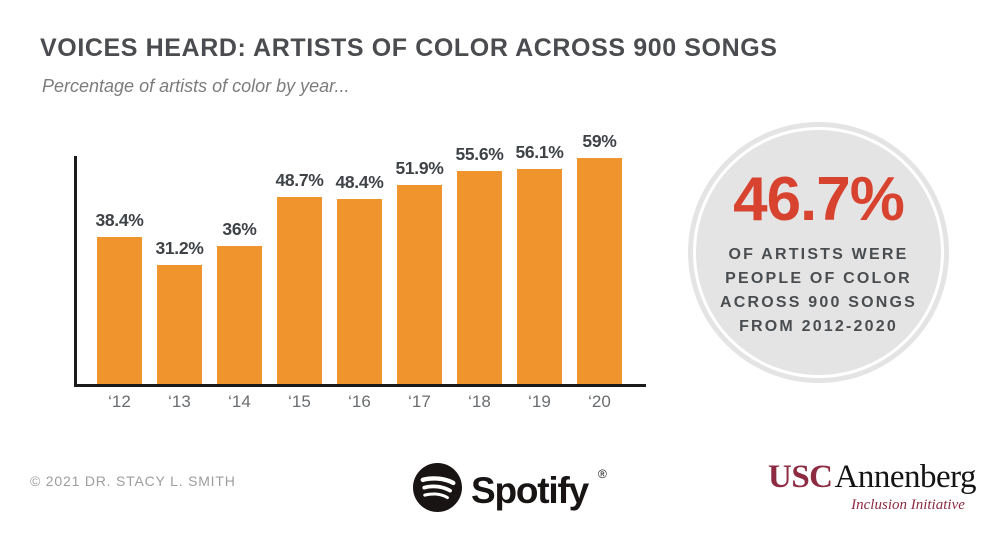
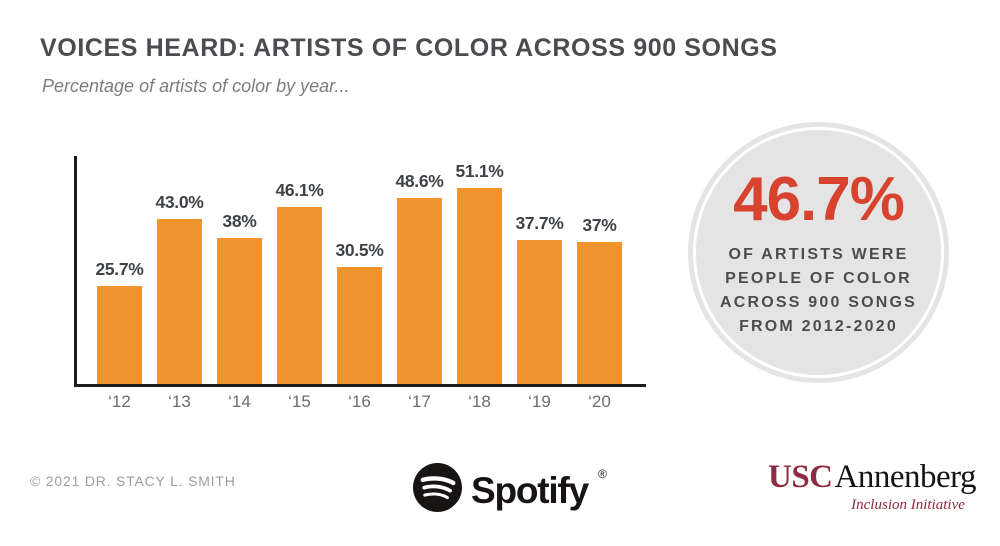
‘12: 38.4% -> 25.7%
‘13: 31.2% -> 43.0%
‘14: 36% -> 38%
‘15: 48.7% -> 46.1%
‘16: 48.4% -> 30.5%
‘17: 51.9% -> 48.6%
‘18: 55.6% -> 51.1%
‘19: 56.1% -> 37.7%
‘20: 59% -> 37%
